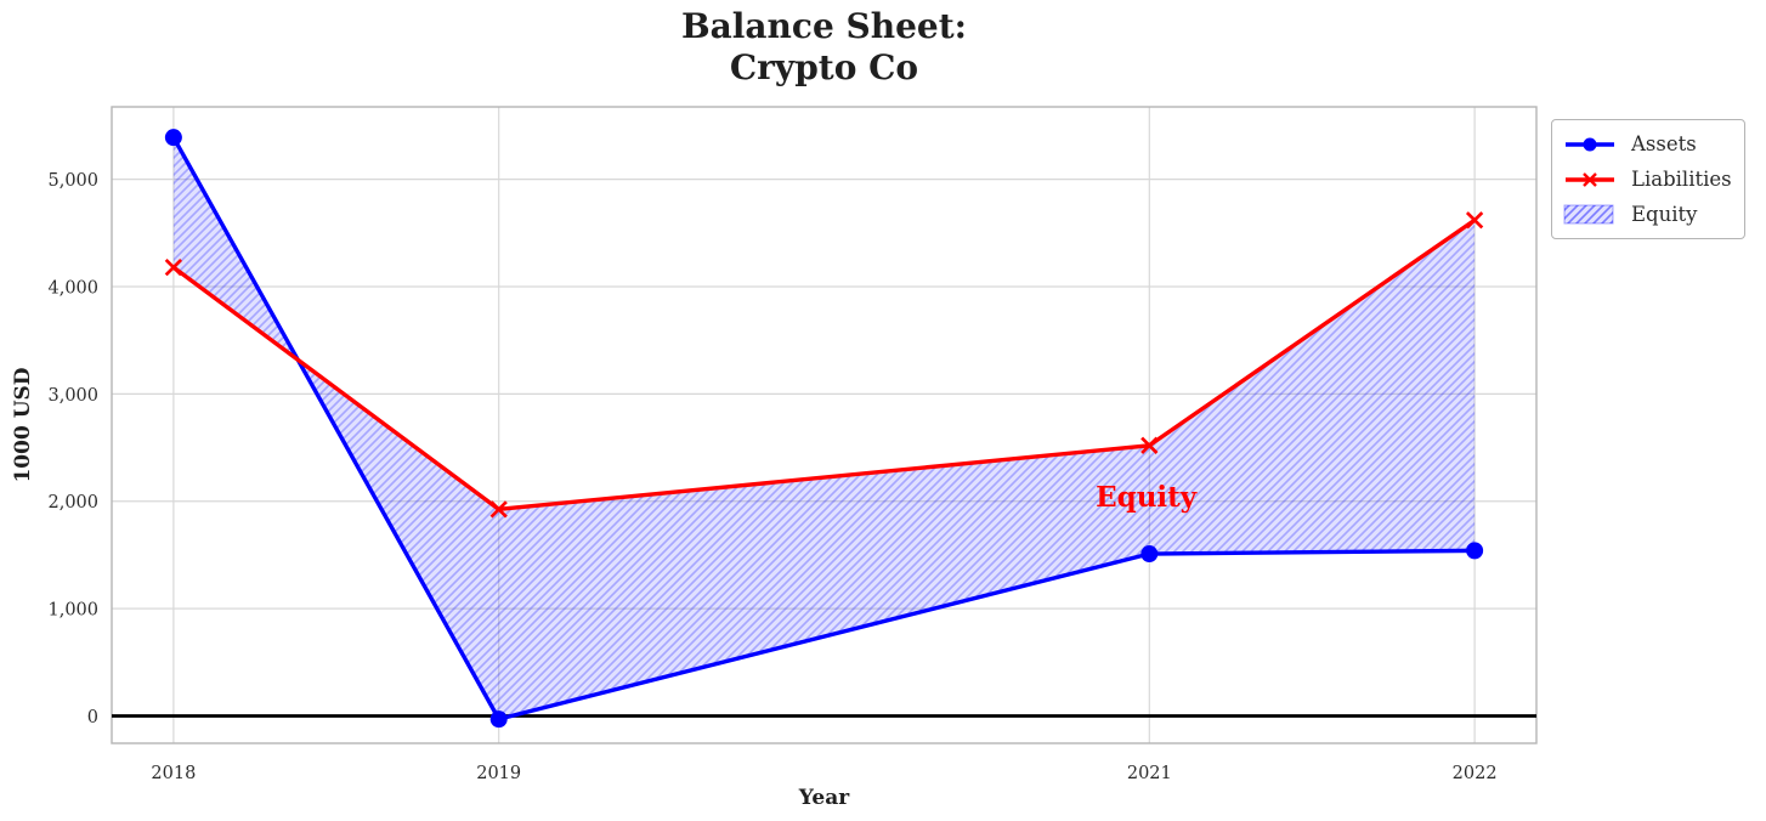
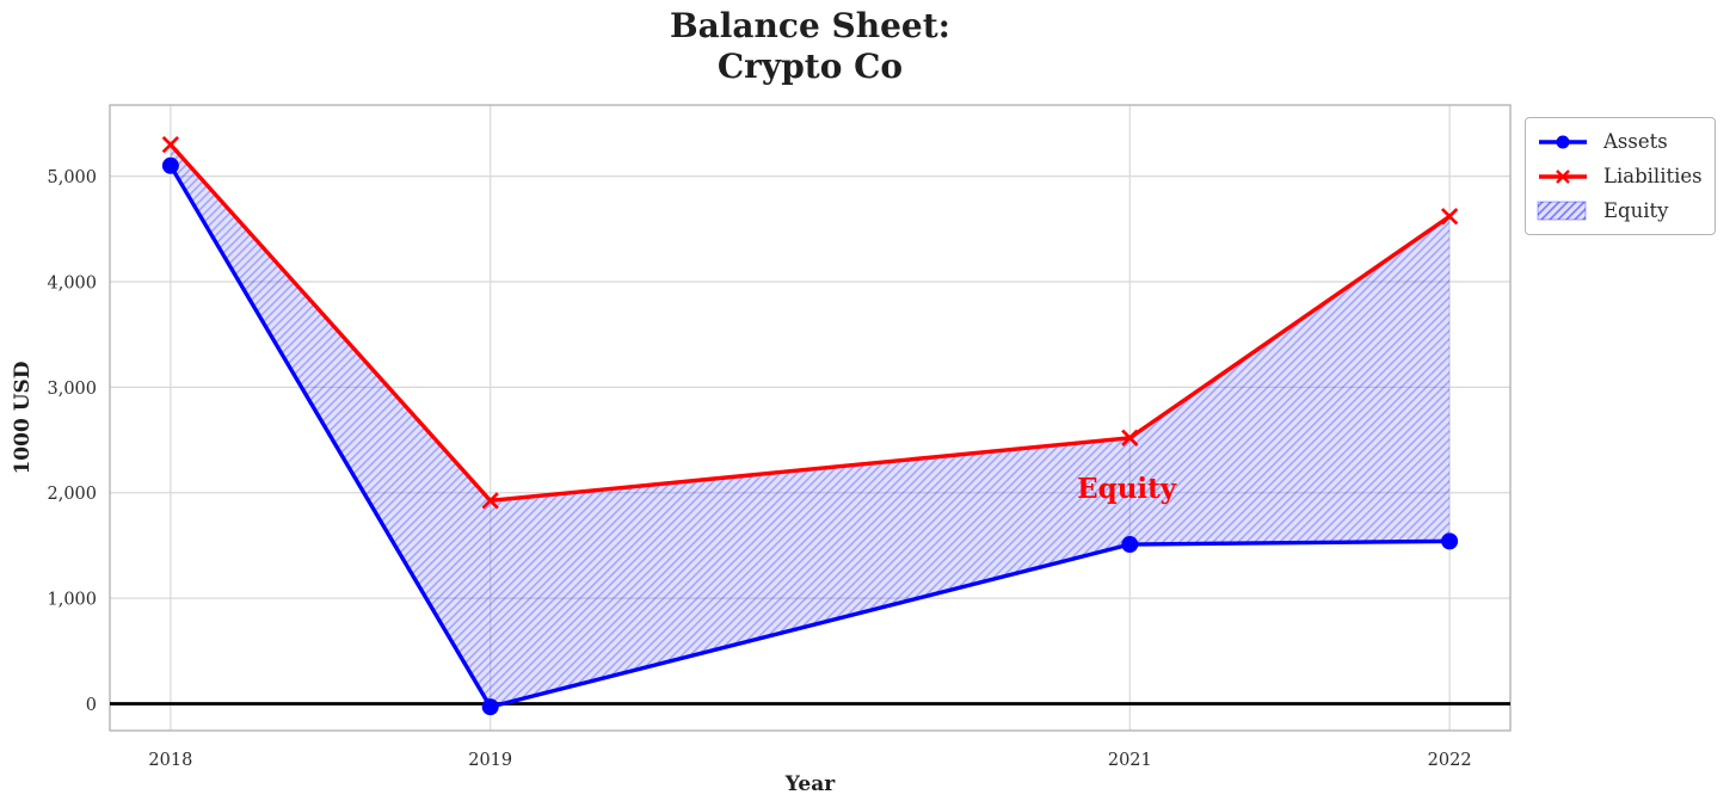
Assets/2018: 5400 -> 5100
Liabilities/2018: 4200 -> 5300
